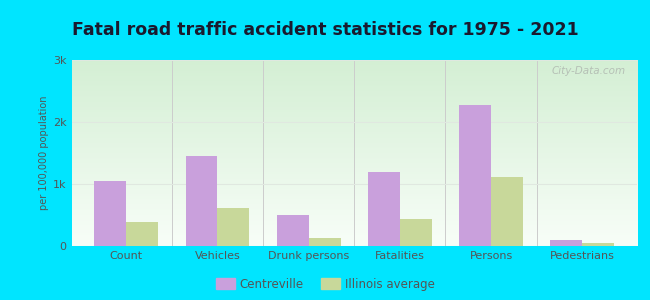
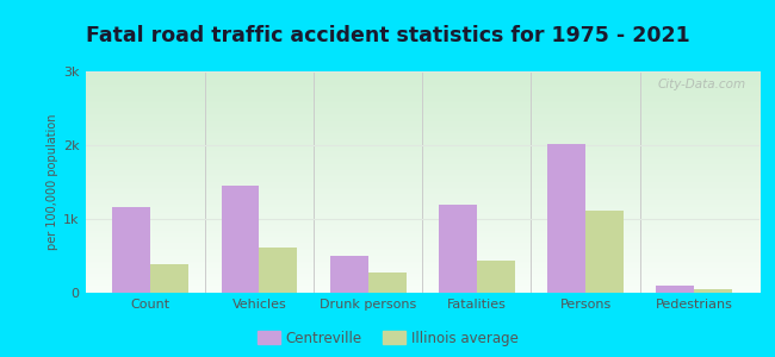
Centreville/Count: 1.05k -> 1.16k
Illinois average/Drunk persons: 0.13k -> 0.28k
Centreville/Persons: 2.28k -> 2.02k
